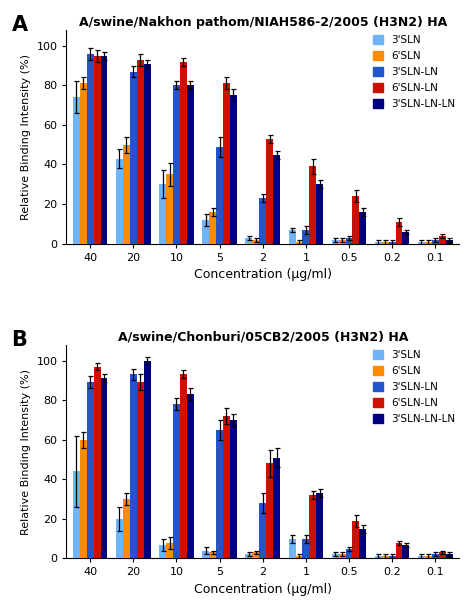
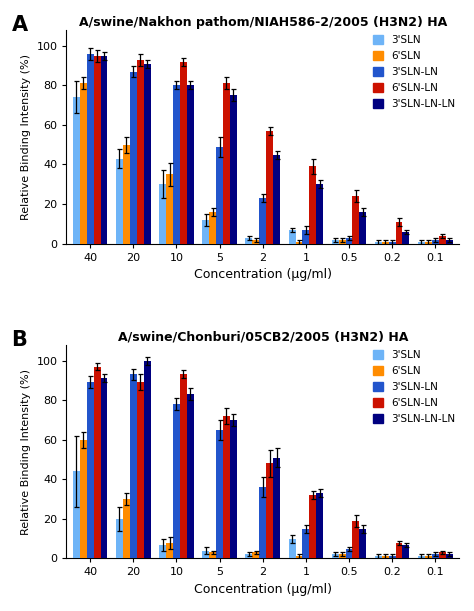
A/swine/Nakhon pathom/NIAH586-2/2005 (H3N2) HA/6'SLN-LN/2: 53 -> 57
A/swine/Chonburi/05CB2/2005 (H3N2) HA/3'SLN-LN/2: 28 -> 36
A/swine/Chonburi/05CB2/2005 (H3N2) HA/3'SLN-LN/1: 10 -> 15
